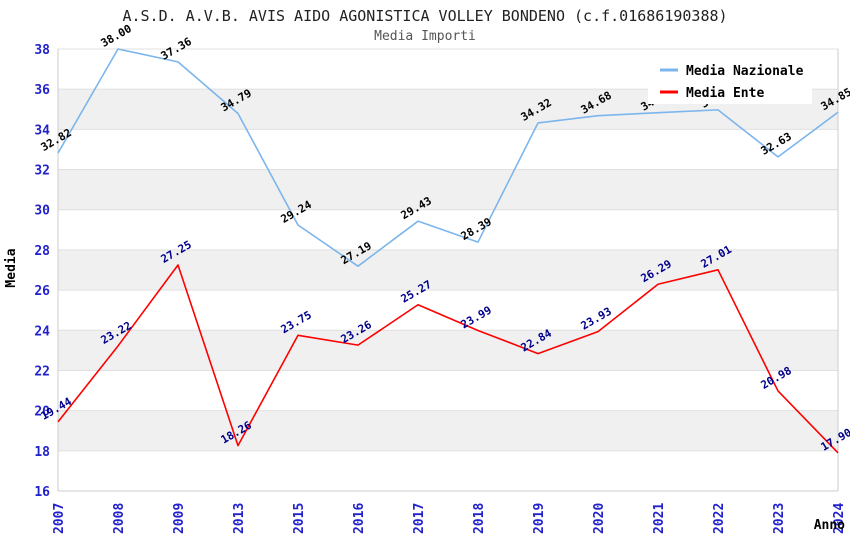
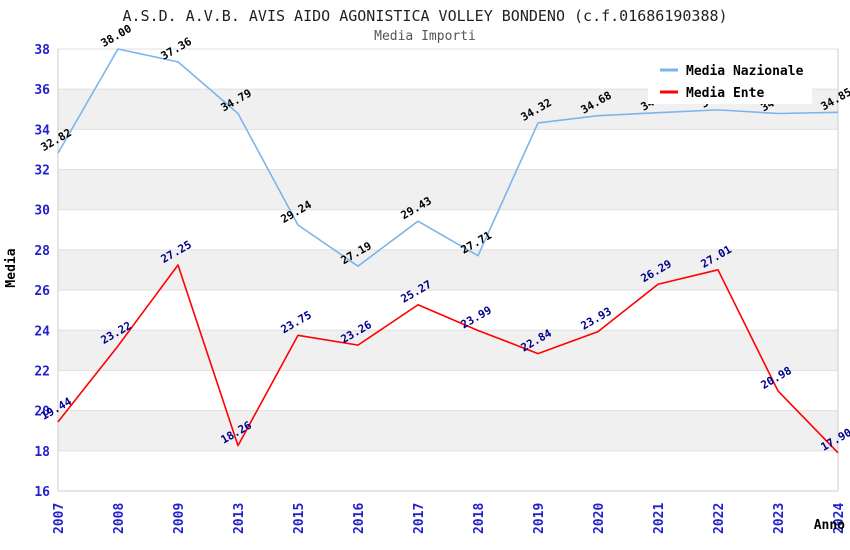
Media Nazionale/2018: 28.39 -> 27.71
Media Nazionale/2023: 32.63 -> 34.79
